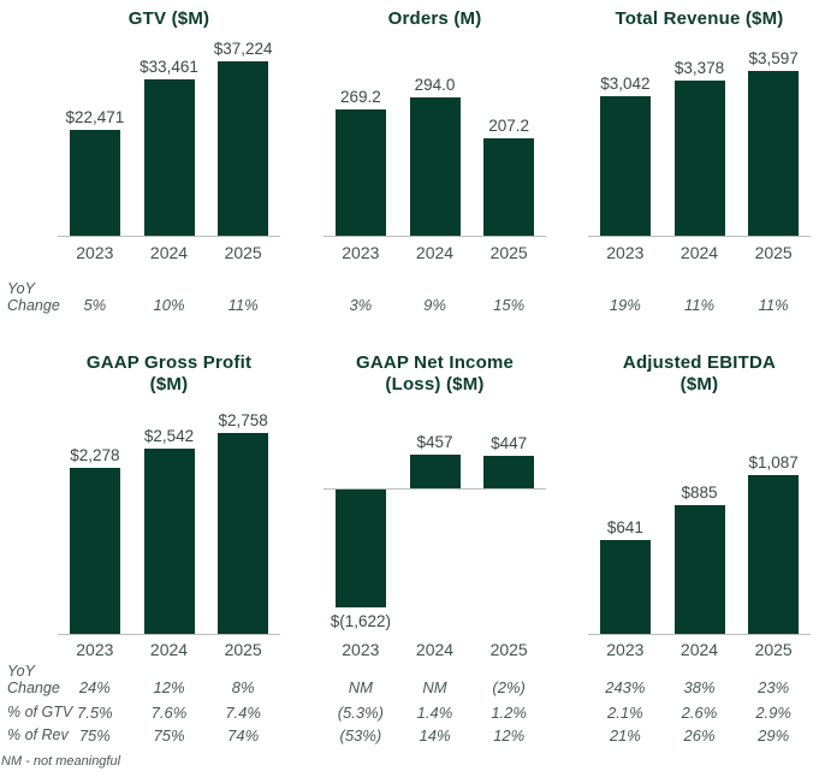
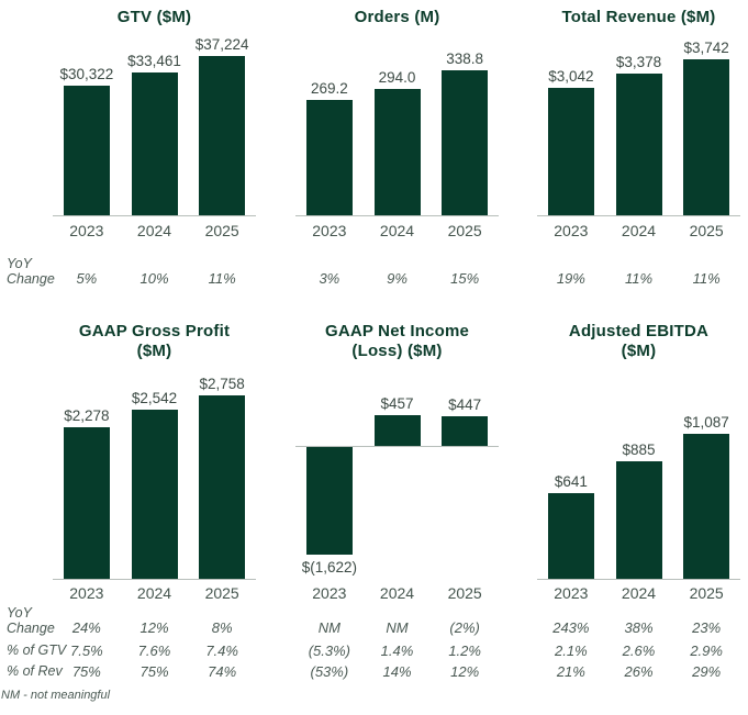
GTV ($M)/2023: $22,471 -> $30,322
Orders (M)/2025: 207.2 -> 338.8
Total Revenue ($M)/2025: $3,597 -> $3,742
